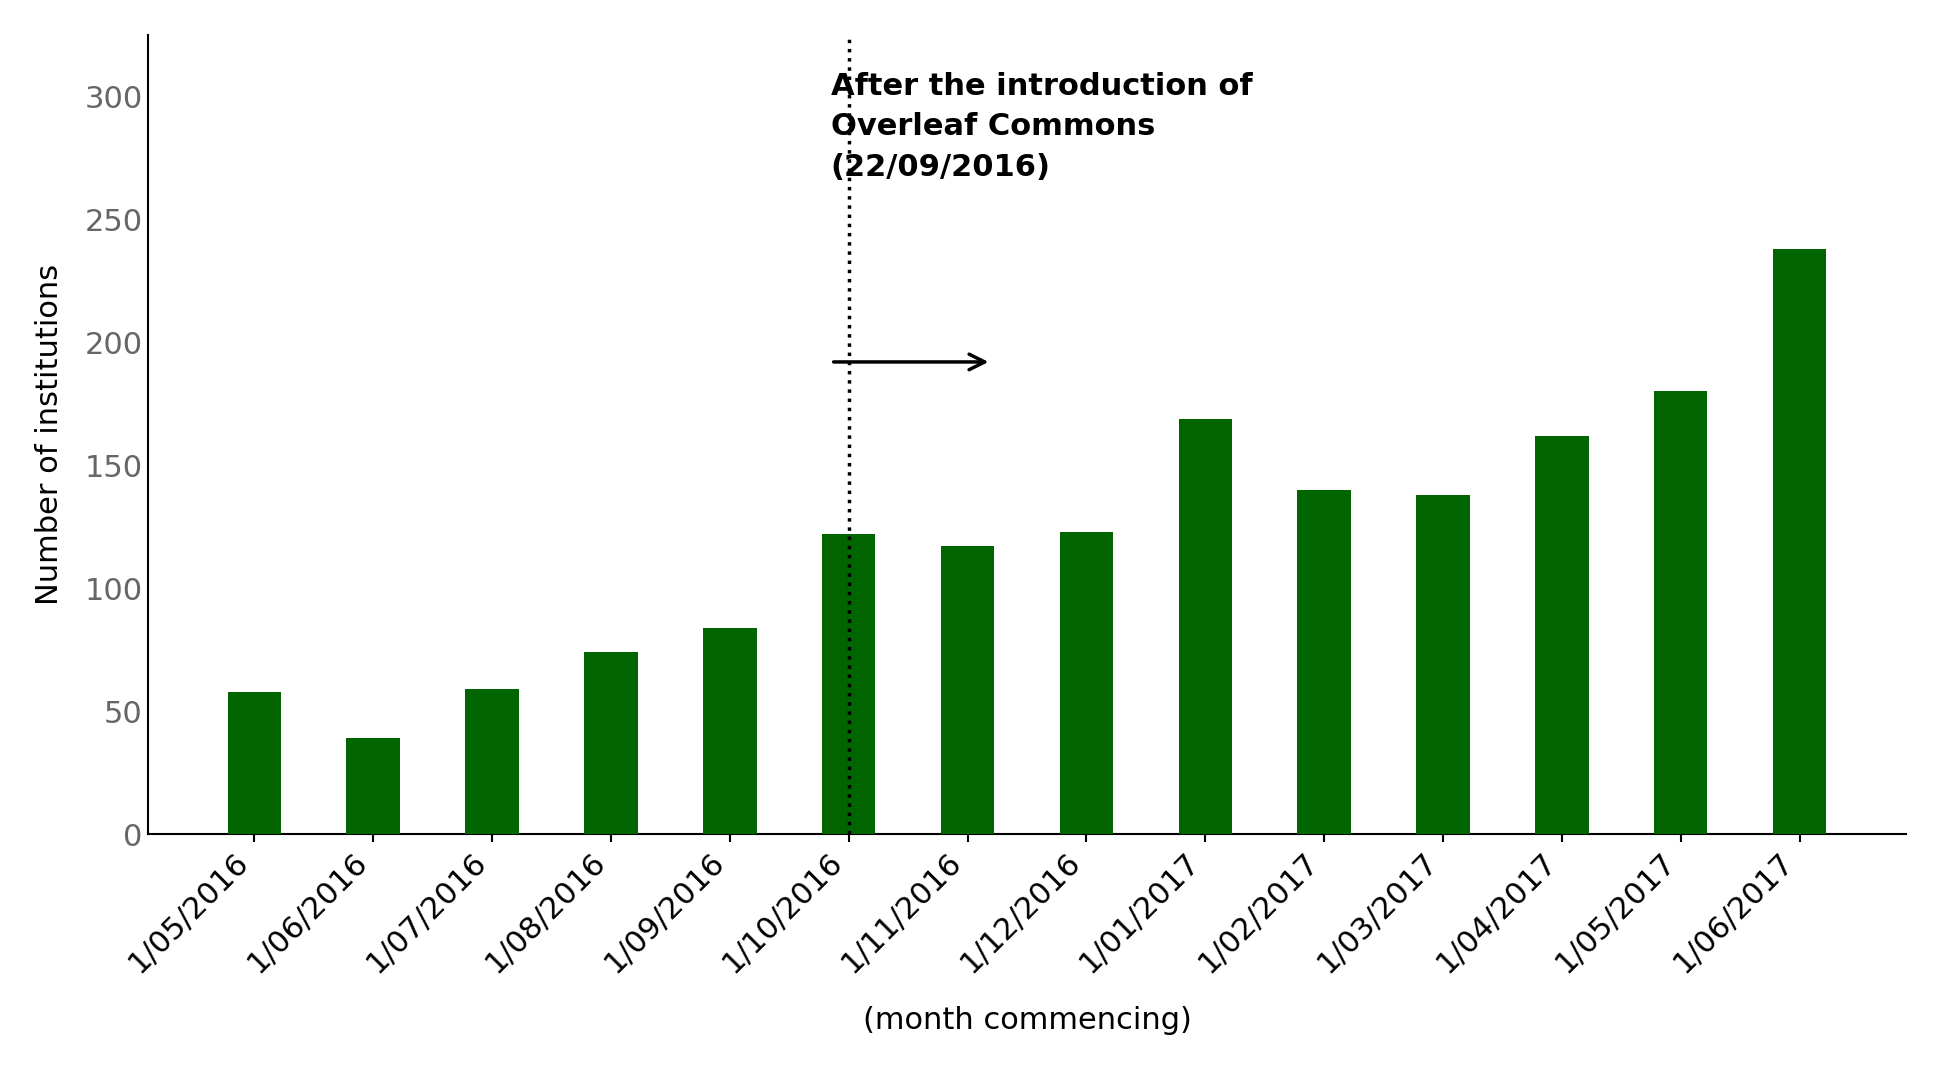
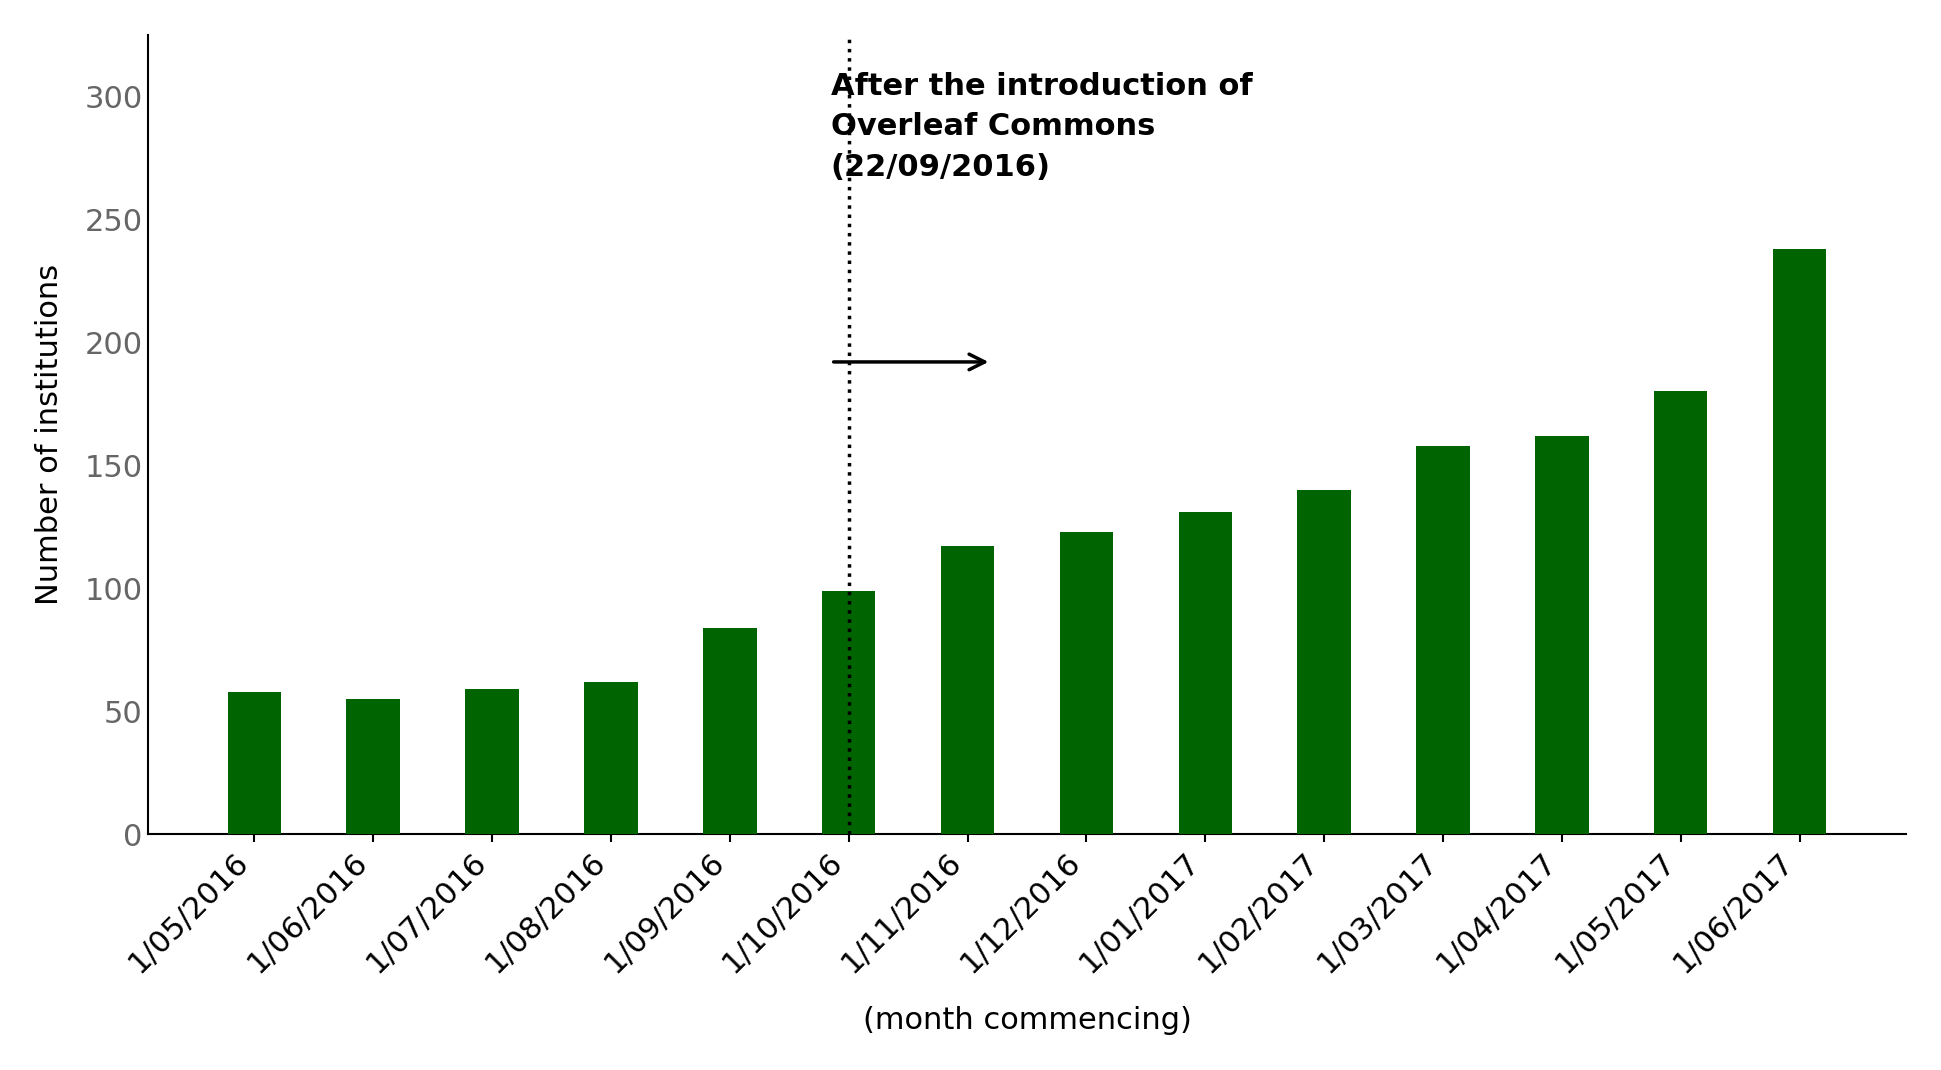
1/06/2016: 39 -> 55
1/08/2016: 74 -> 62
1/10/2016: 122 -> 99
1/01/2017: 169 -> 131
1/03/2017: 138 -> 158
